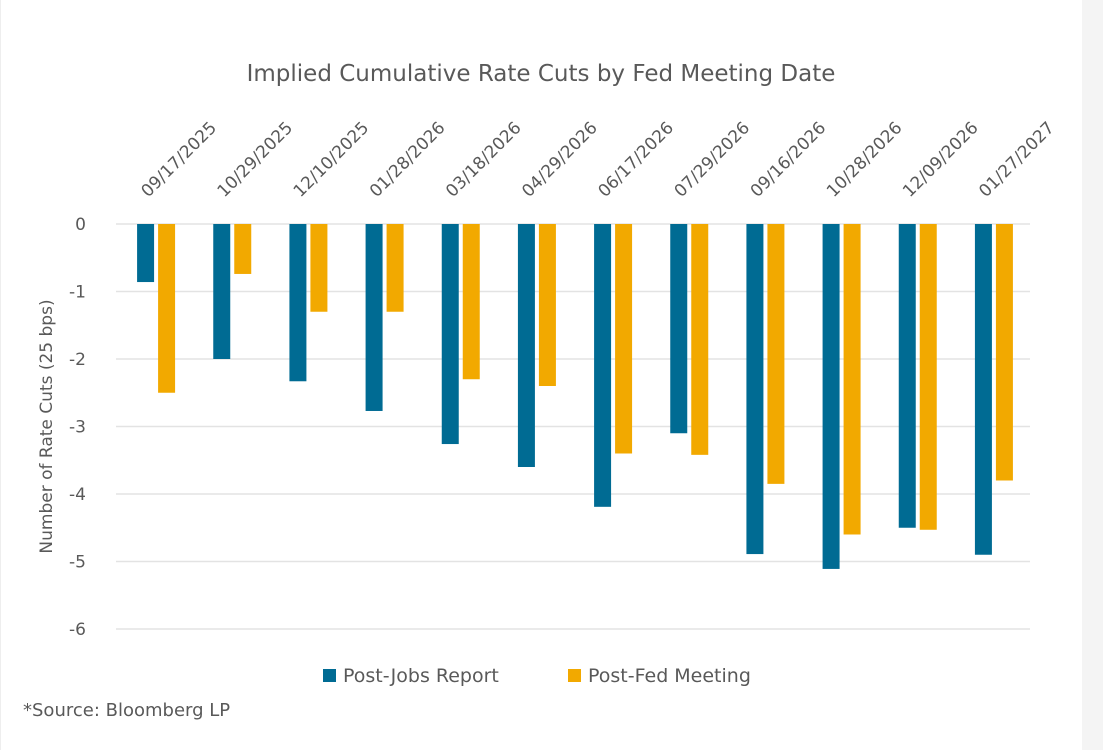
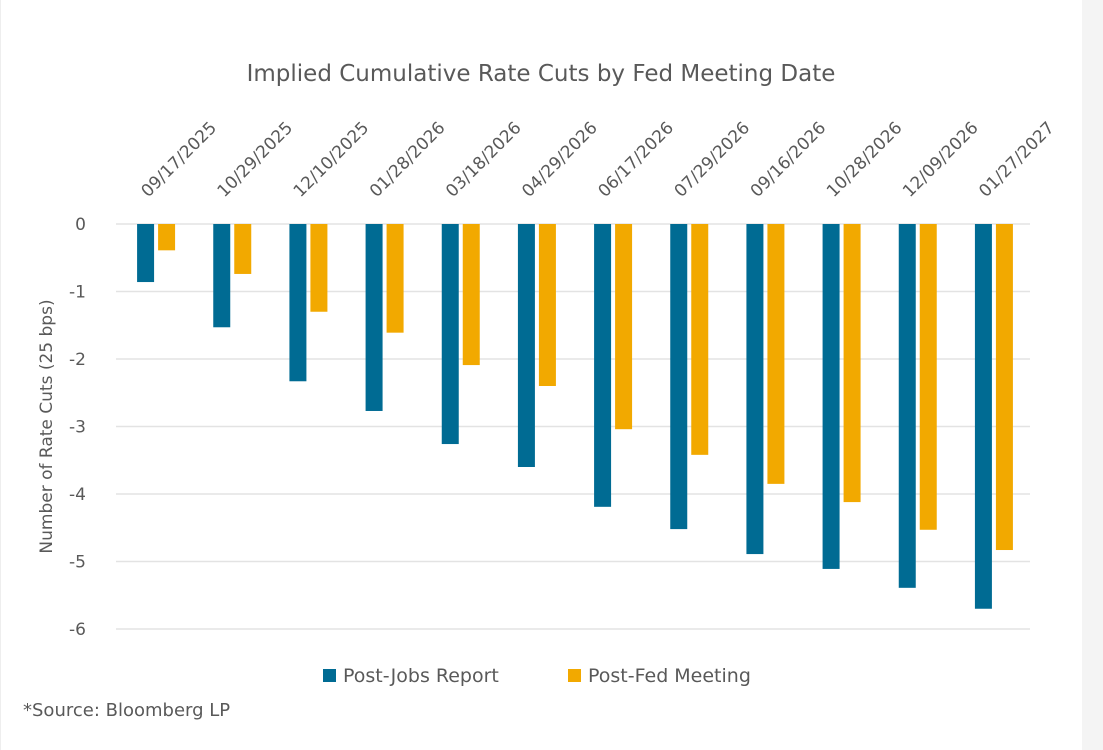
Post-Fed Meeting/09/17/2025: -2.5 -> -0.4
Post-Jobs Report/10/29/2025: -2.0 -> -1.5
Post-Fed Meeting/01/28/2026: -1.3 -> -1.6
Post-Fed Meeting/03/18/2026: -2.3 -> -2.1
Post-Fed Meeting/06/17/2026: -3.4 -> -3.0
Post-Jobs Report/07/29/2026: -3.1 -> -4.5
Post-Fed Meeting/10/28/2026: -4.6 -> -4.1
Post-Jobs Report/12/09/2026: -4.5 -> -5.4
Post-Jobs Report/01/27/2027: -4.9 -> -5.7
Post-Fed Meeting/01/27/2027: -3.8 -> -4.8
